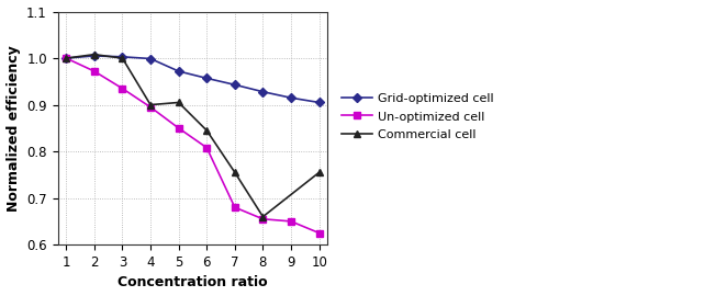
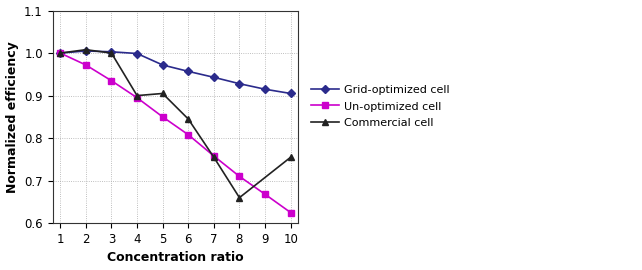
Un-optimized cell/7: 0.680 -> 0.758
Un-optimized cell/8: 0.655 -> 0.710
Un-optimized cell/9: 0.650 -> 0.668
